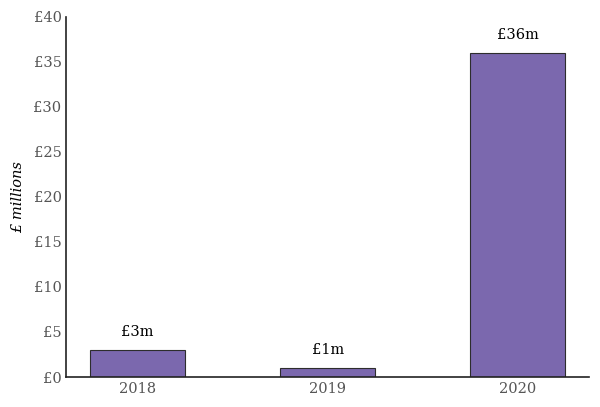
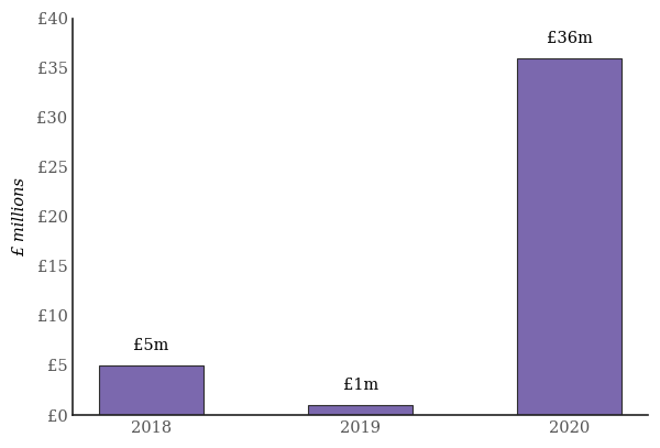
2018: £3m -> £5m
